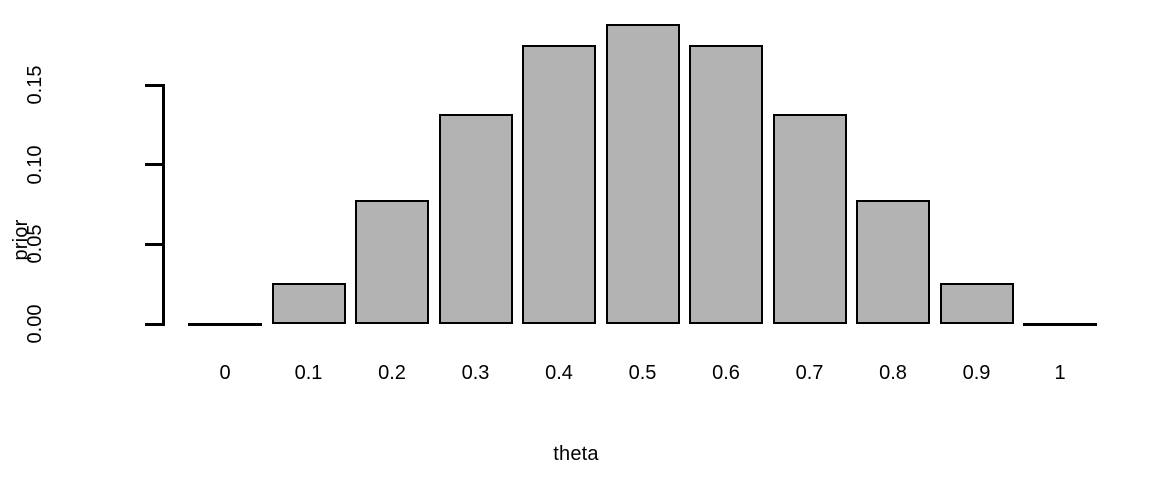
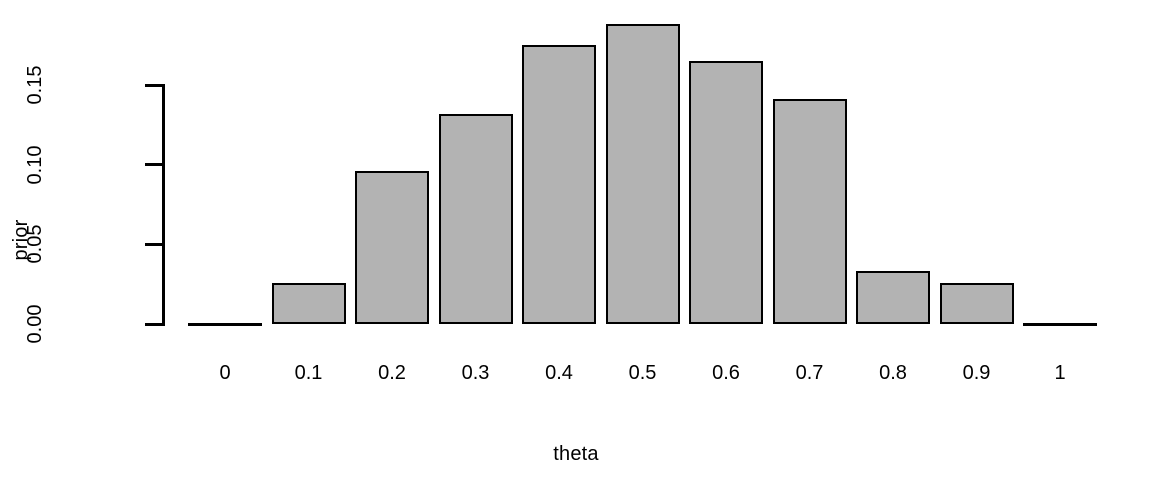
0.2: 0.078 -> 0.096
0.6: 0.175 -> 0.165
0.7: 0.132 -> 0.141
0.8: 0.078 -> 0.033
